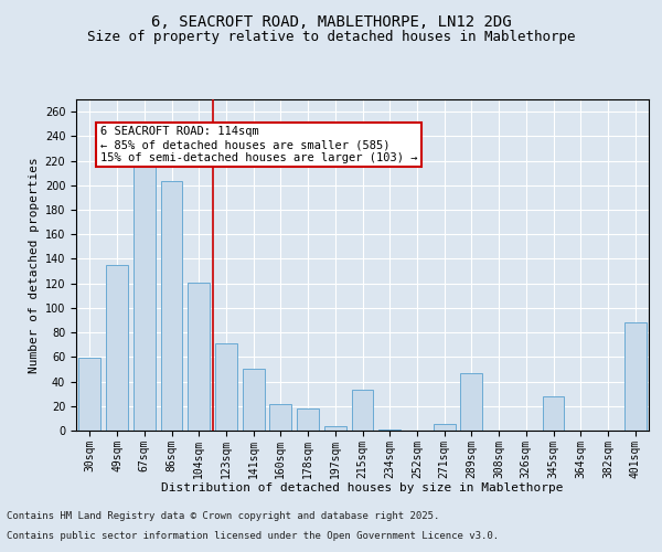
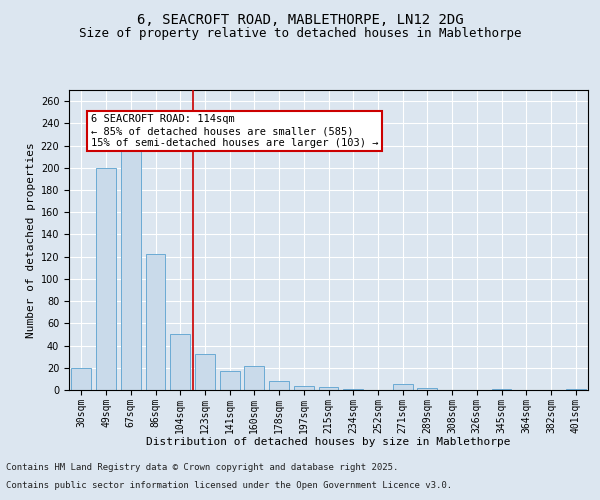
30sqm: 59 -> 20
49sqm: 135 -> 200
86sqm: 203 -> 122
104sqm: 121 -> 50
123sqm: 71 -> 32
141sqm: 50 -> 17
178sqm: 18 -> 8
215sqm: 33 -> 3
289sqm: 47 -> 2
345sqm: 28 -> 1
401sqm: 88 -> 1
